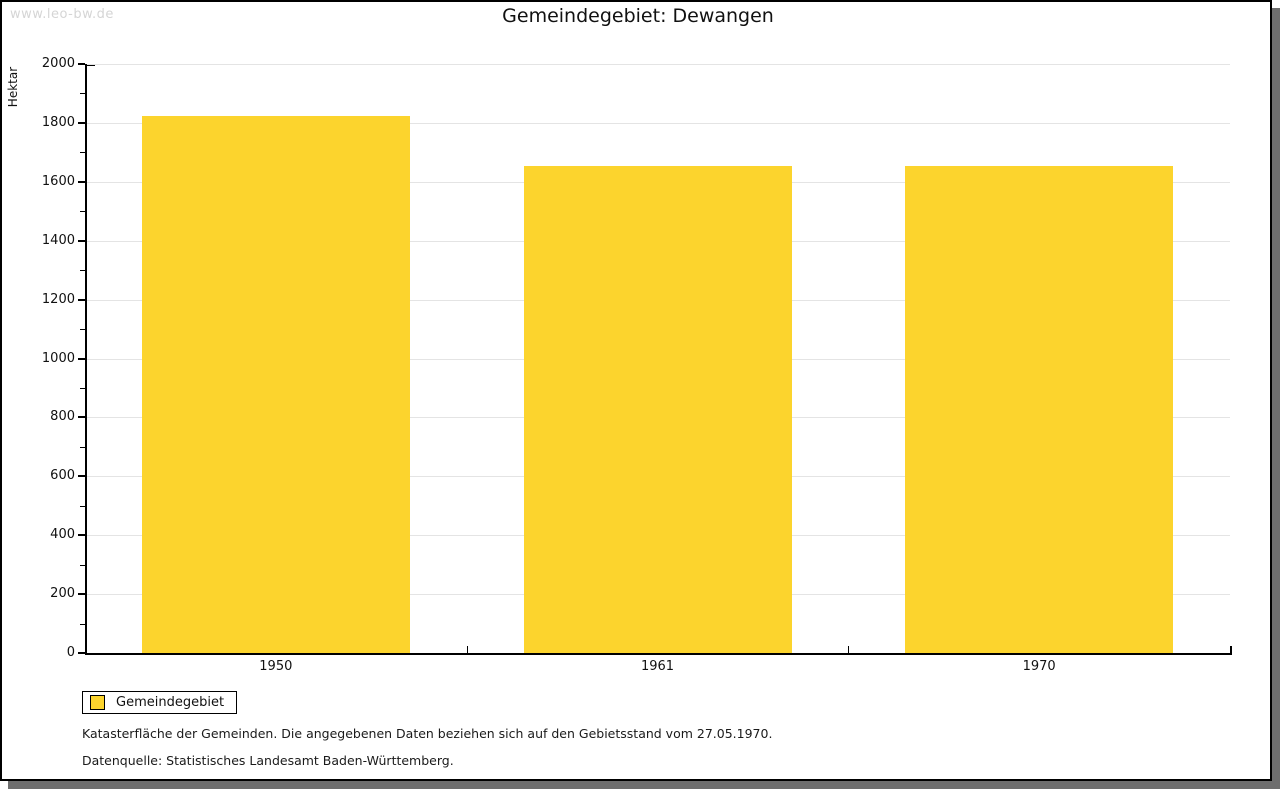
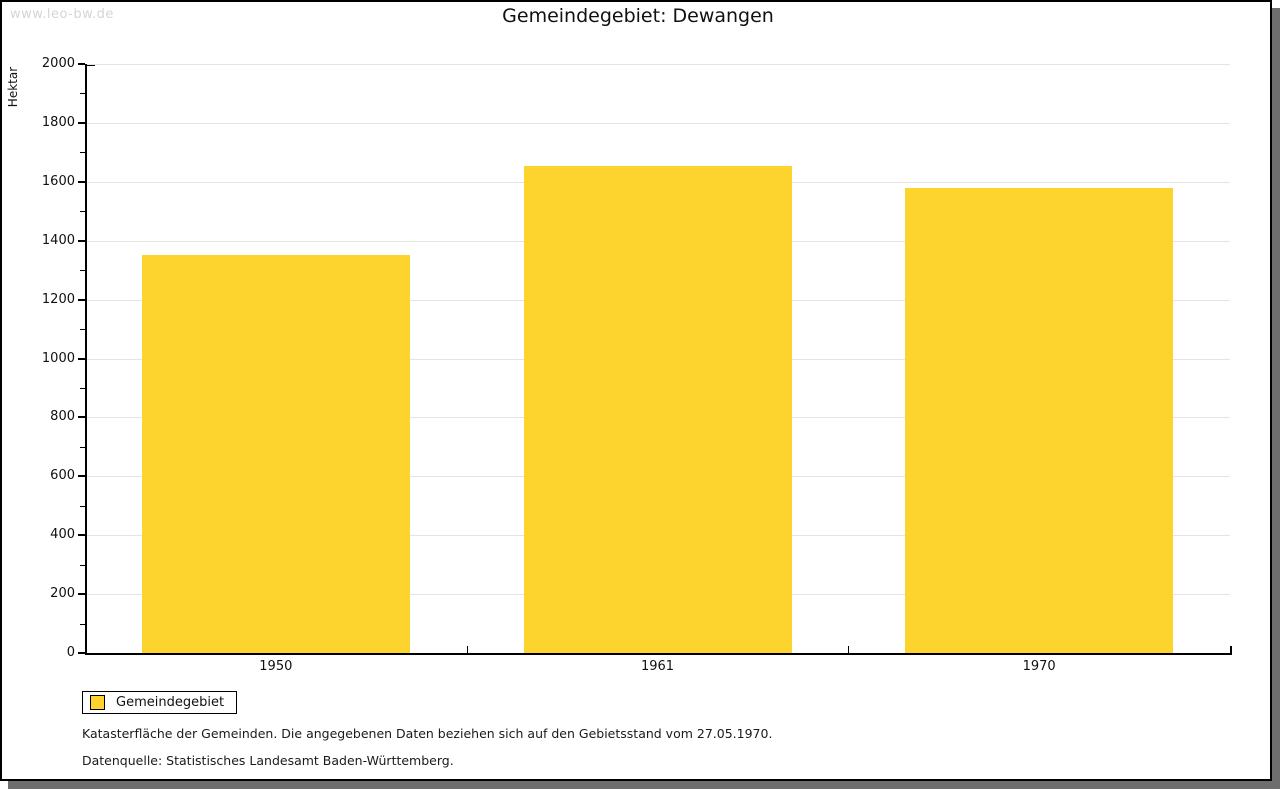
1950: 1820 -> 1350
1970: 1660 -> 1580
